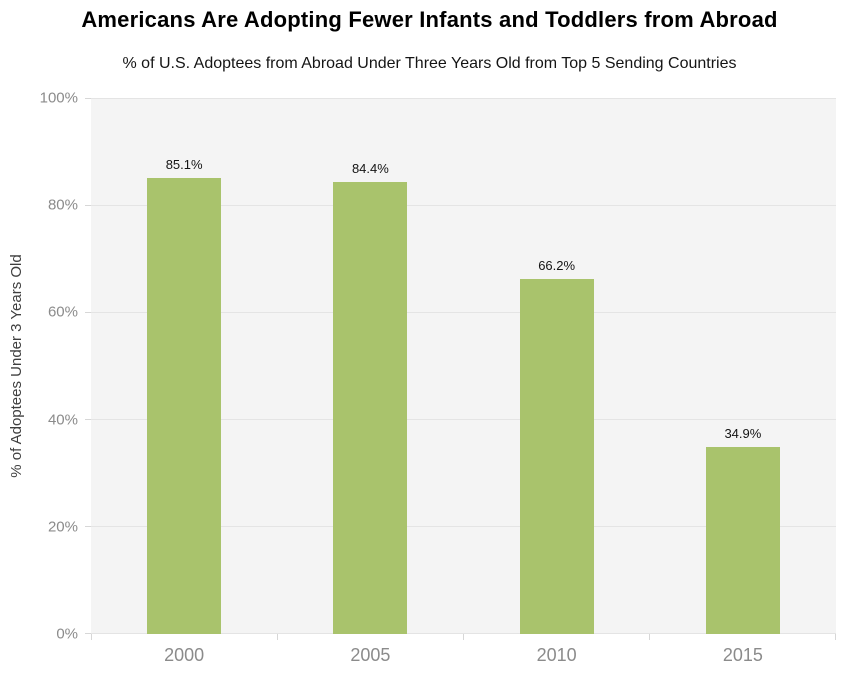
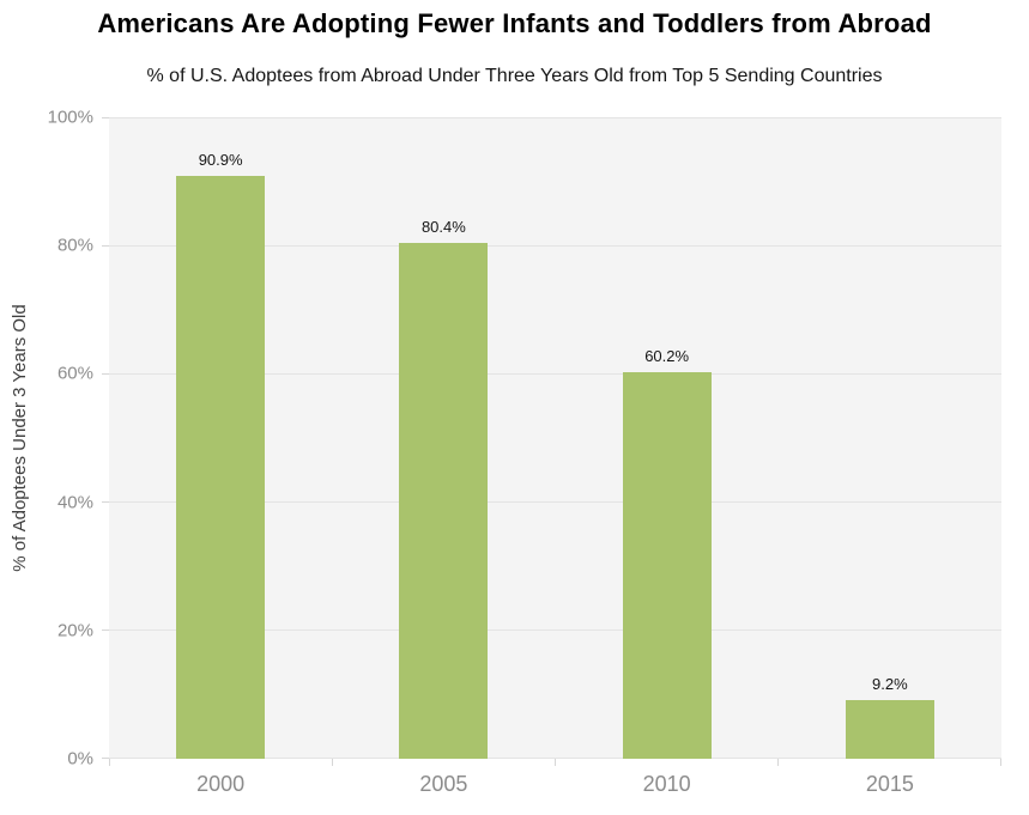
2000: 85.1% -> 90.9%
2005: 84.4% -> 80.4%
2010: 66.2% -> 60.2%
2015: 34.9% -> 9.2%
